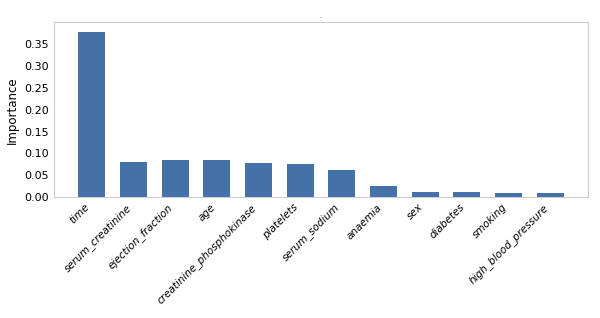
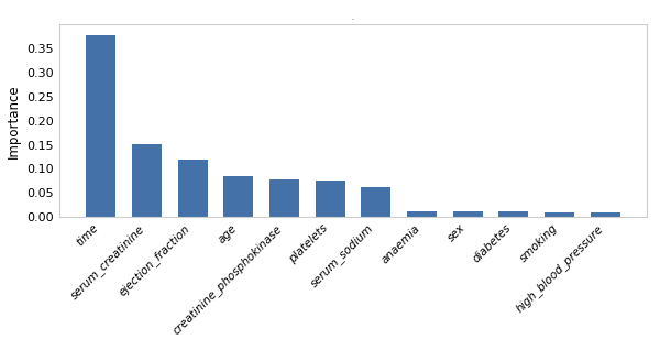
serum_creatinine: 0.080 -> 0.151
ejection_fraction: 0.085 -> 0.119
anaemia: 0.025 -> 0.012
